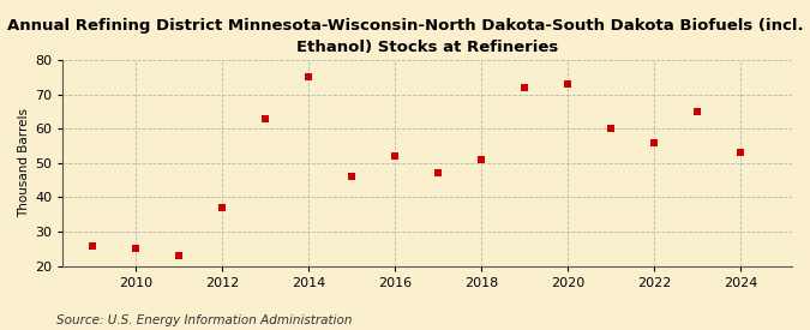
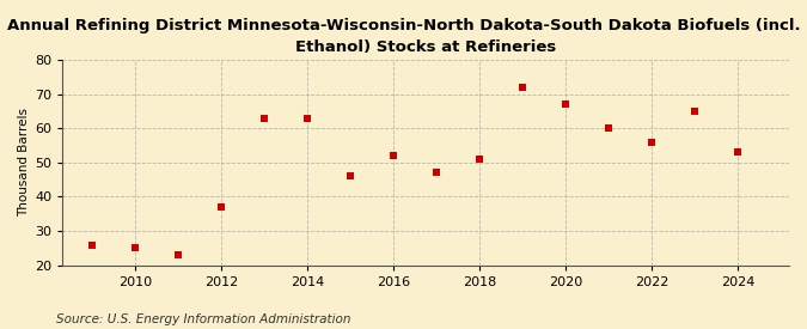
2014: 75 -> 63
2020: 73 -> 67
